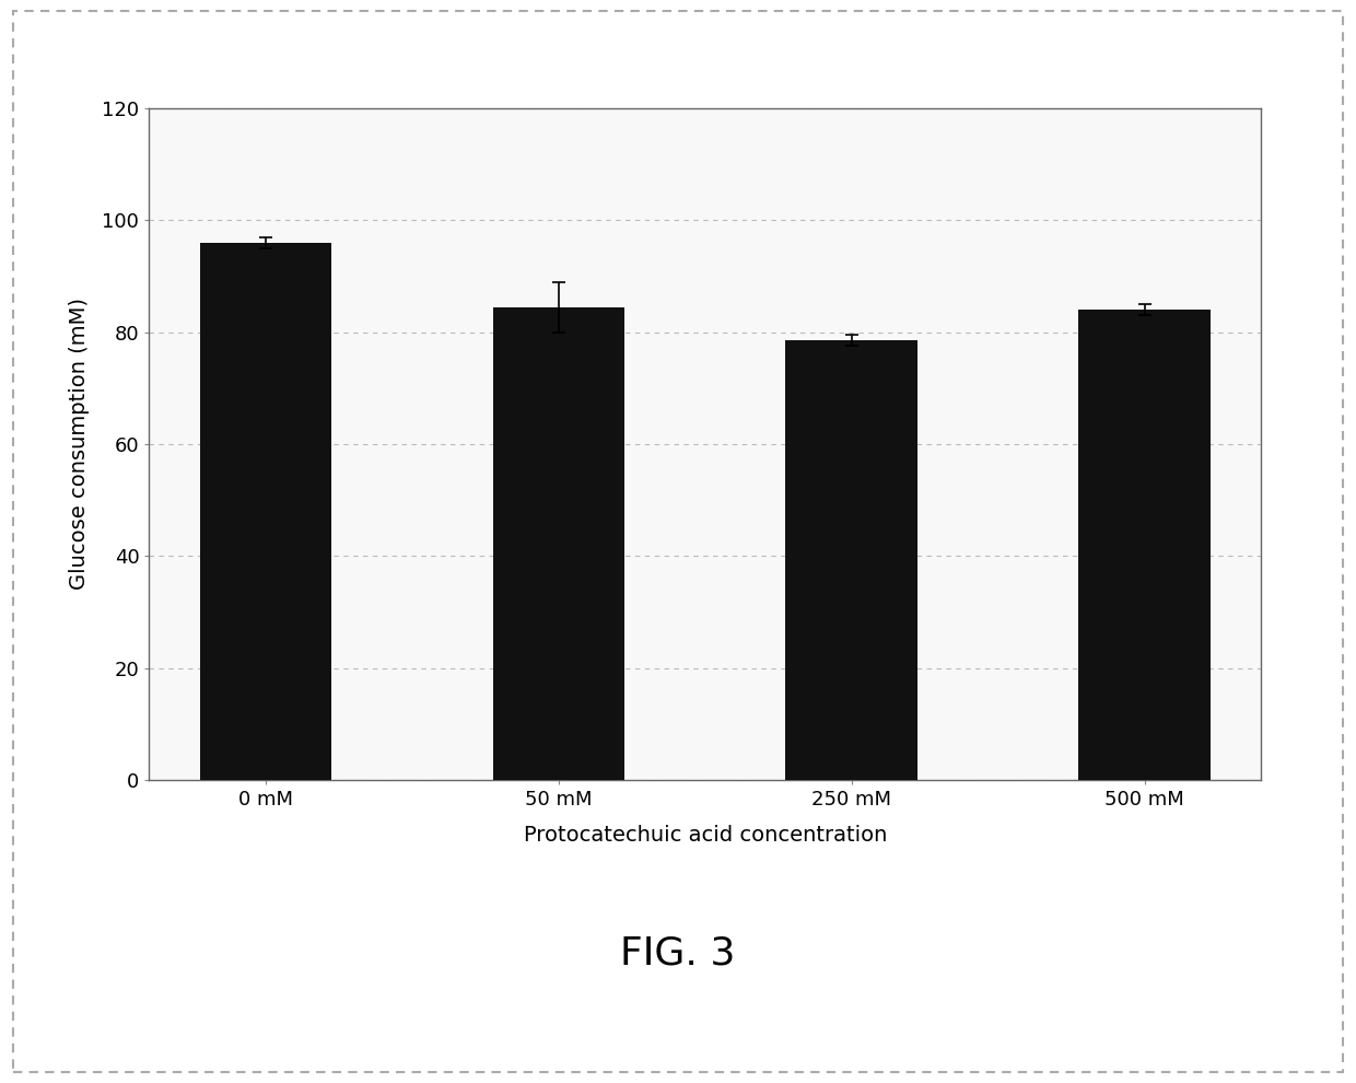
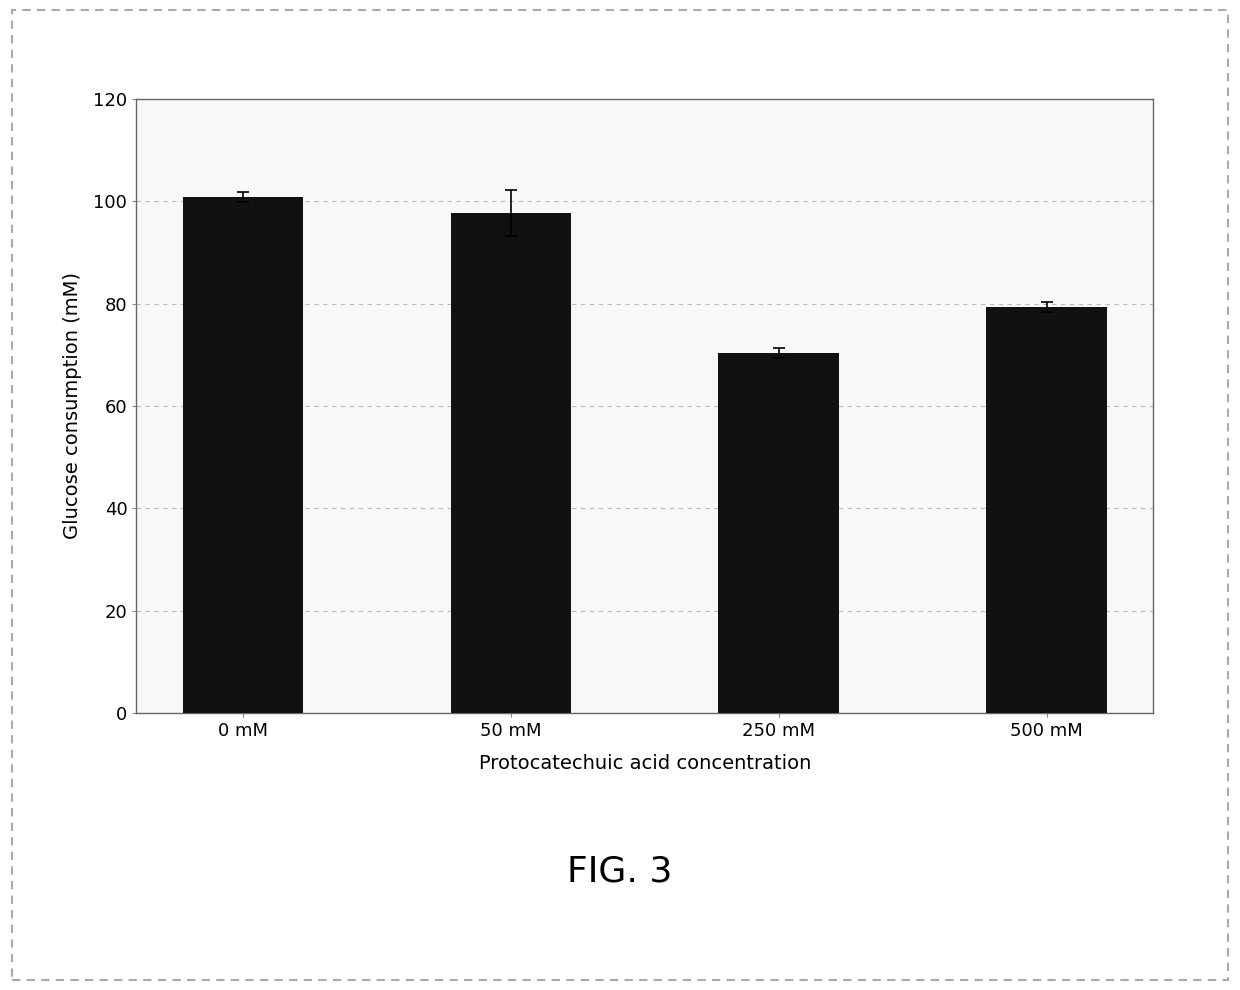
0 mM: 96.0 -> 100.8
50 mM: 84.5 -> 97.8
250 mM: 78.5 -> 70.4
500 mM: 84.0 -> 79.4
